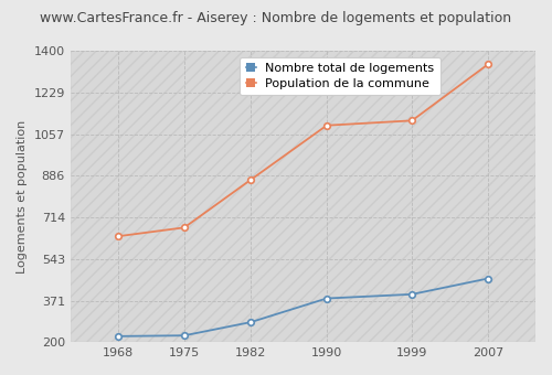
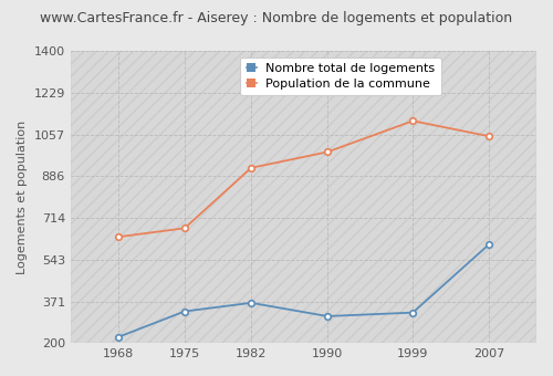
Nombre total de logements/1975: 227 -> 330
Nombre total de logements/1982: 282 -> 365
Population de la commune/1982: 869 -> 920
Nombre total de logements/1990: 380 -> 310
Population de la commune/1990: 1093 -> 985
Nombre total de logements/1999: 397 -> 325
Nombre total de logements/2007: 462 -> 605
Population de la commune/2007: 1345 -> 1050
